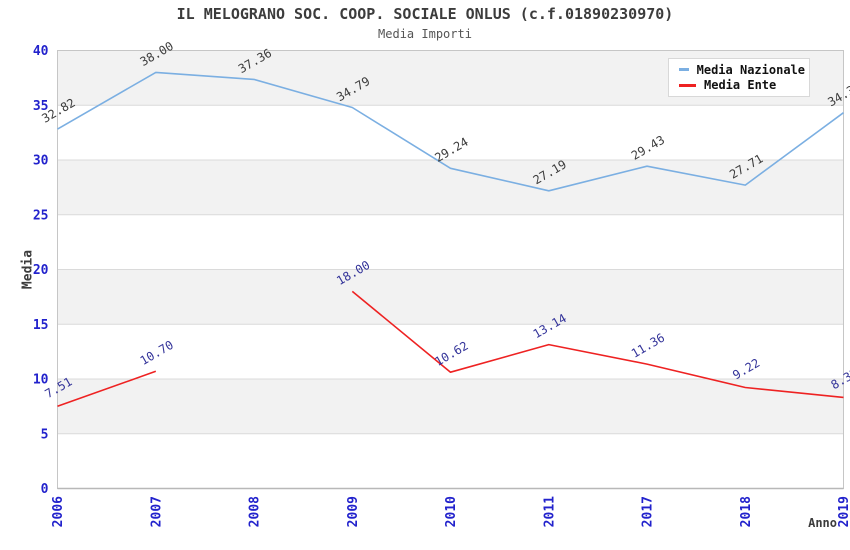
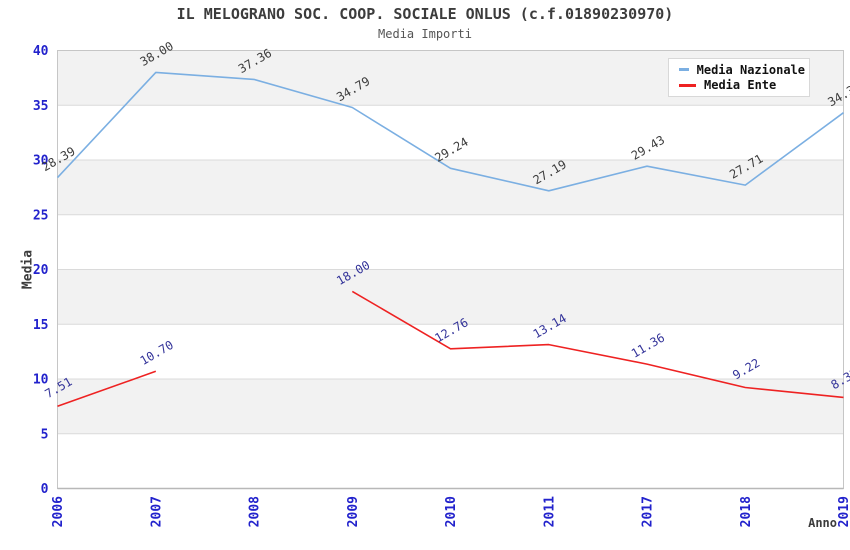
Media Nazionale/2006: 32.82 -> 28.39
Media Ente/2010: 10.62 -> 12.76
